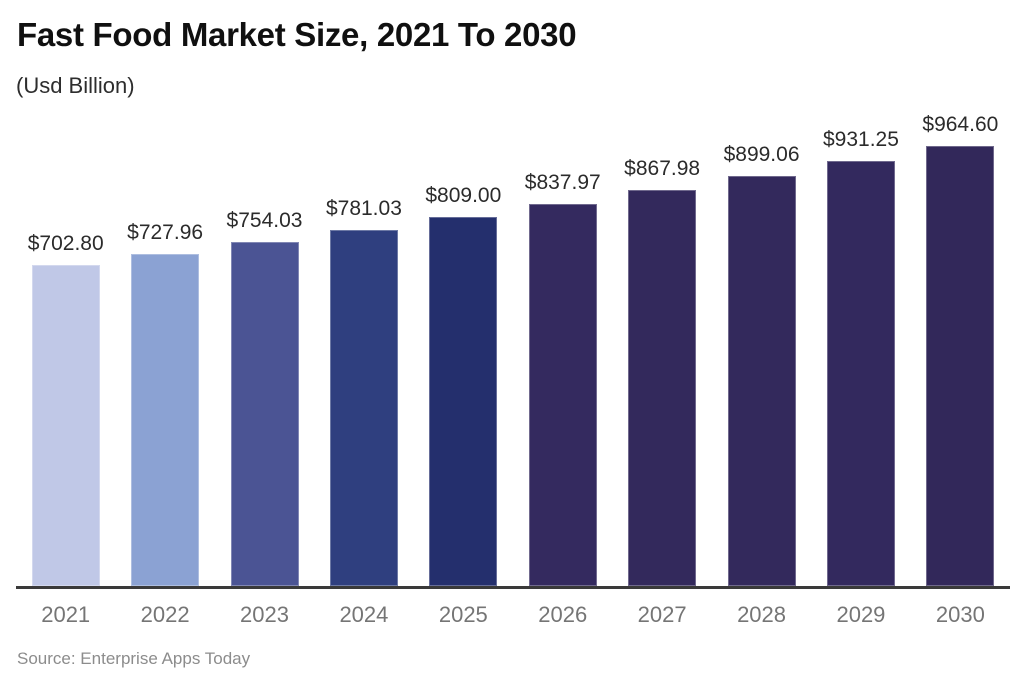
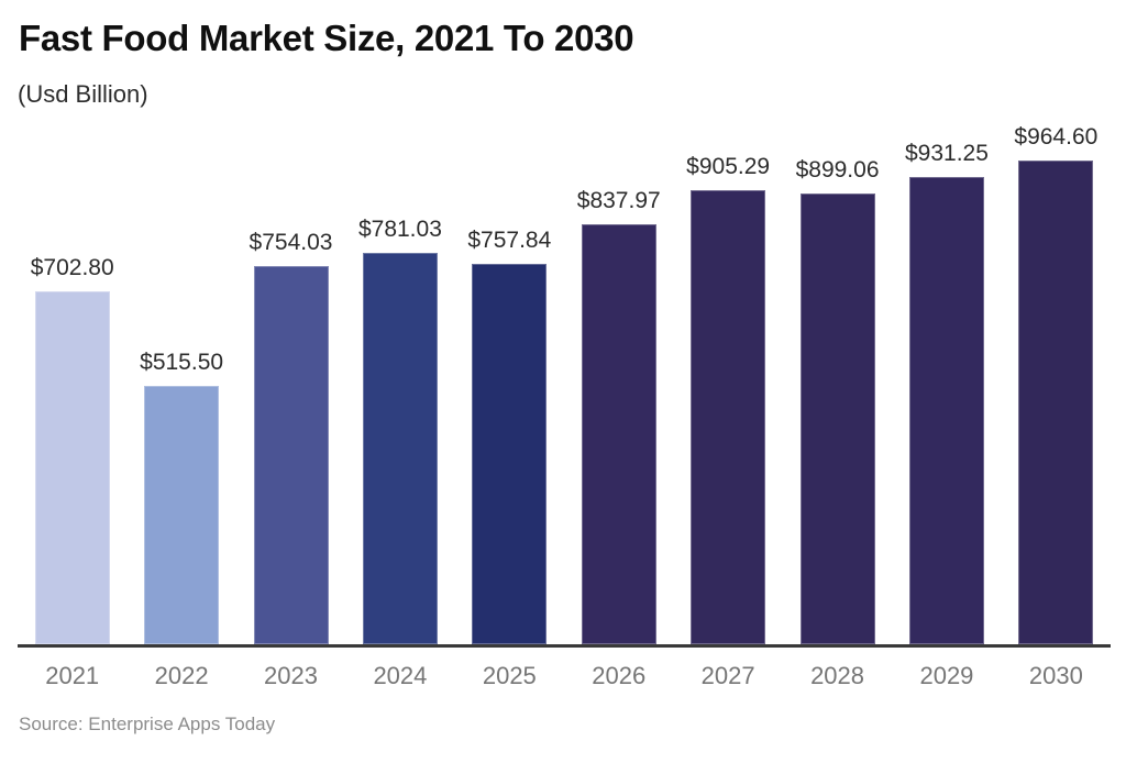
2022: $727.96 -> $515.50
2025: $809.00 -> $757.84
2027: $867.98 -> $905.29
